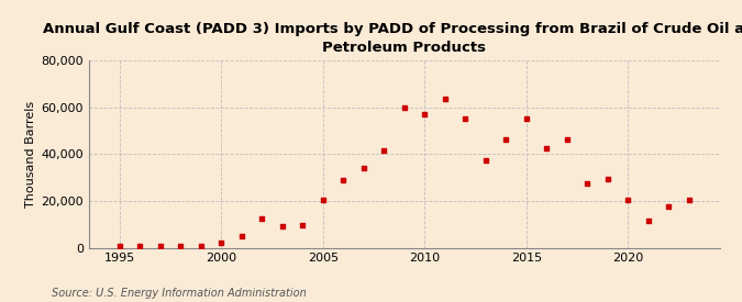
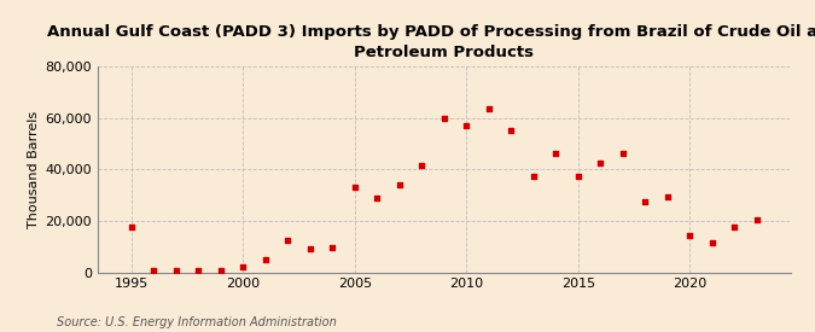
1995: 500 -> 17,500
2005: 20,500 -> 33,000
2015: 55,000 -> 37,500
2020: 20,500 -> 14,500
